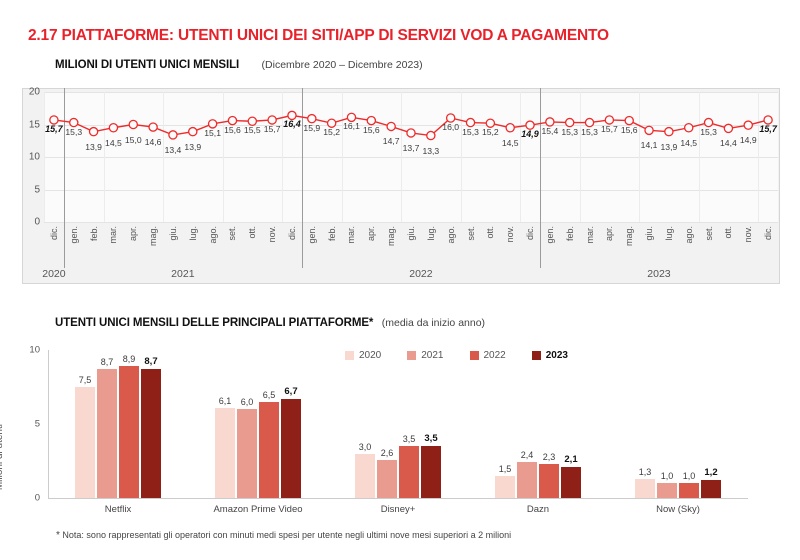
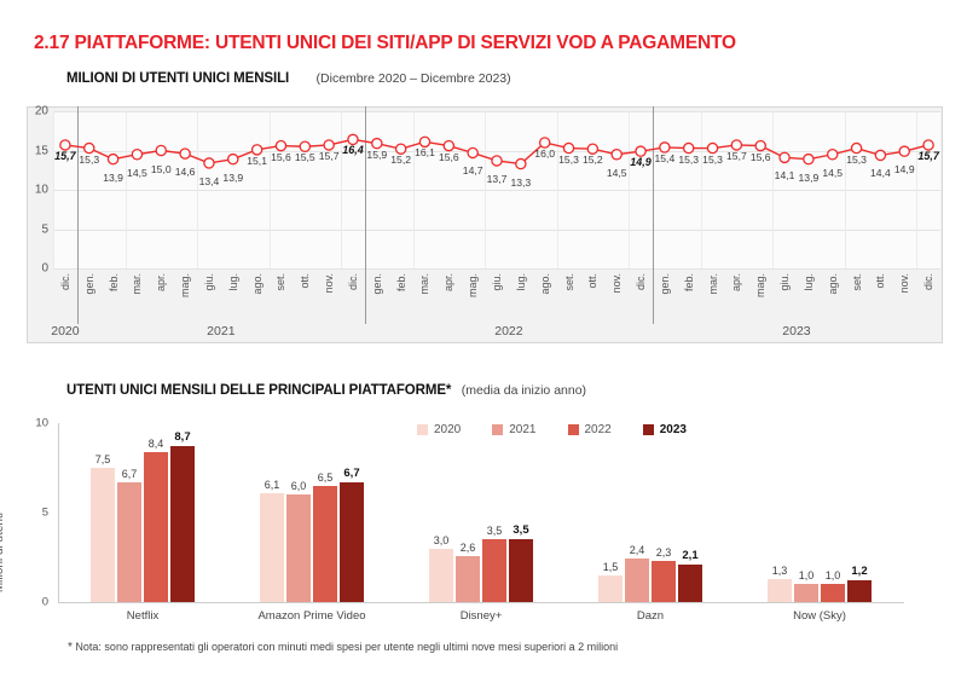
UTENTI UNICI MENSILI DELLE PRINCIPALI PIATTAFORME*/2021/Netflix: 8,7 -> 6,7
UTENTI UNICI MENSILI DELLE PRINCIPALI PIATTAFORME*/2022/Netflix: 8,9 -> 8,4
